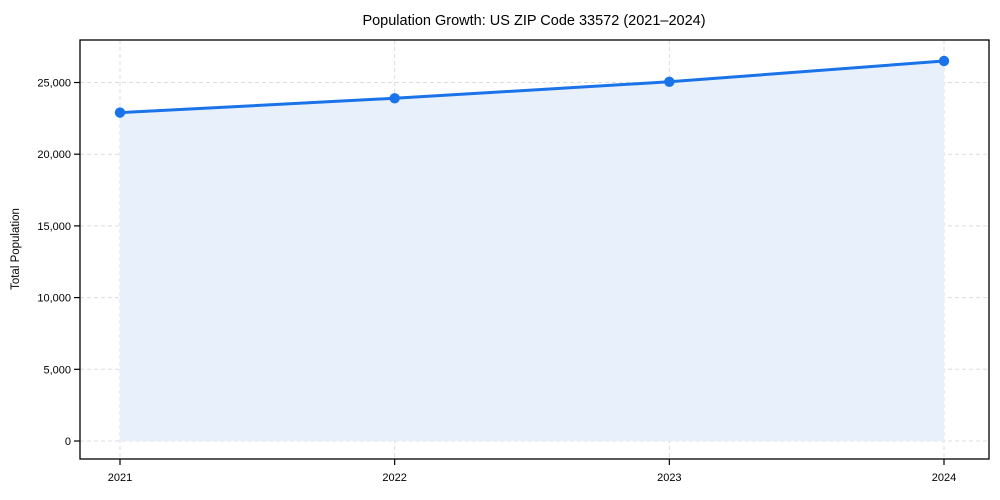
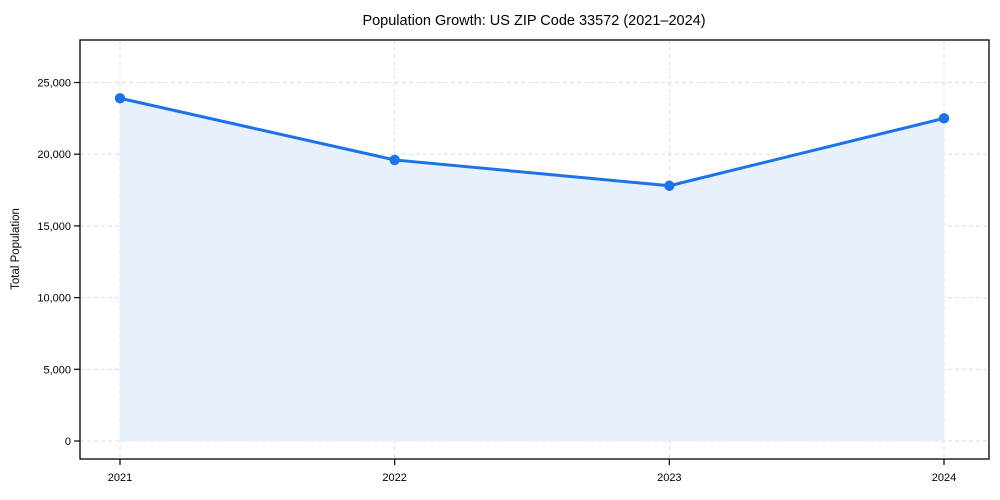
2021: 22900 -> 23900
2022: 23900 -> 19600
2023: 25000 -> 17800
2024: 26500 -> 22500
